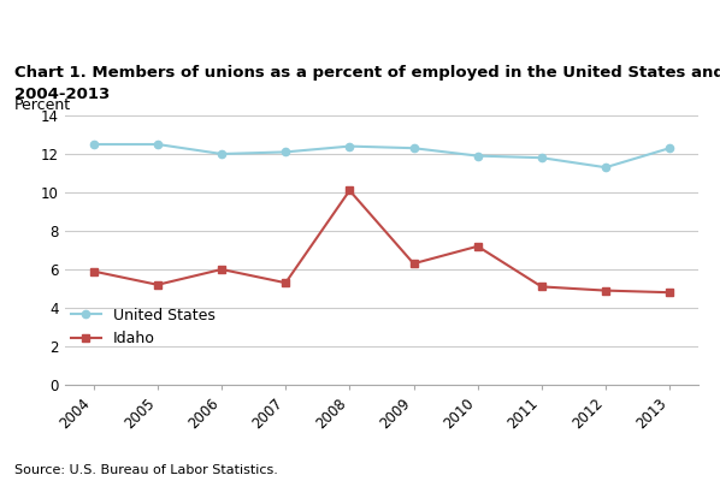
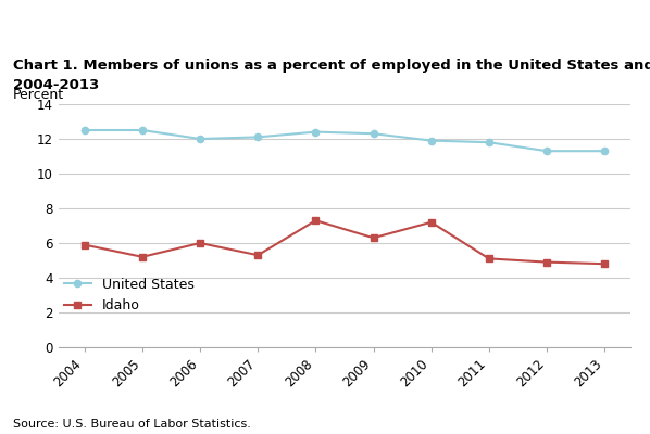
Idaho/2008: 10.1 -> 7.3
United States/2013: 12.3 -> 11.3
